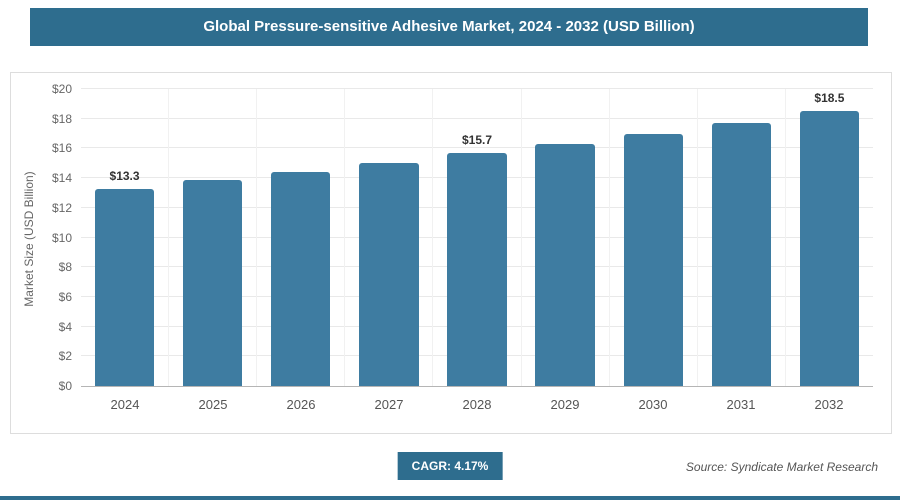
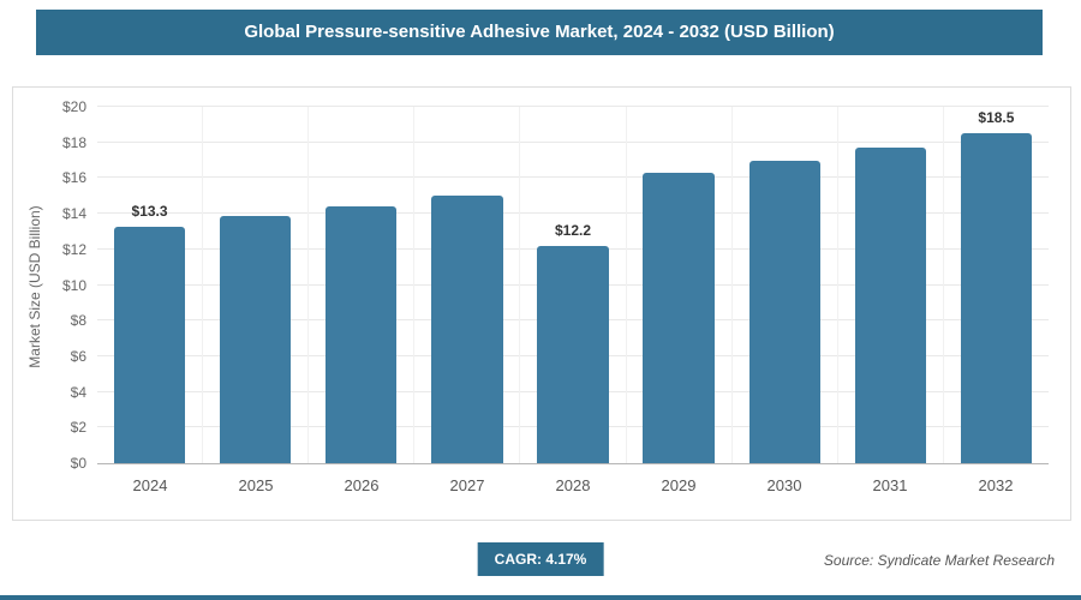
2028: $15.7 -> $12.2
